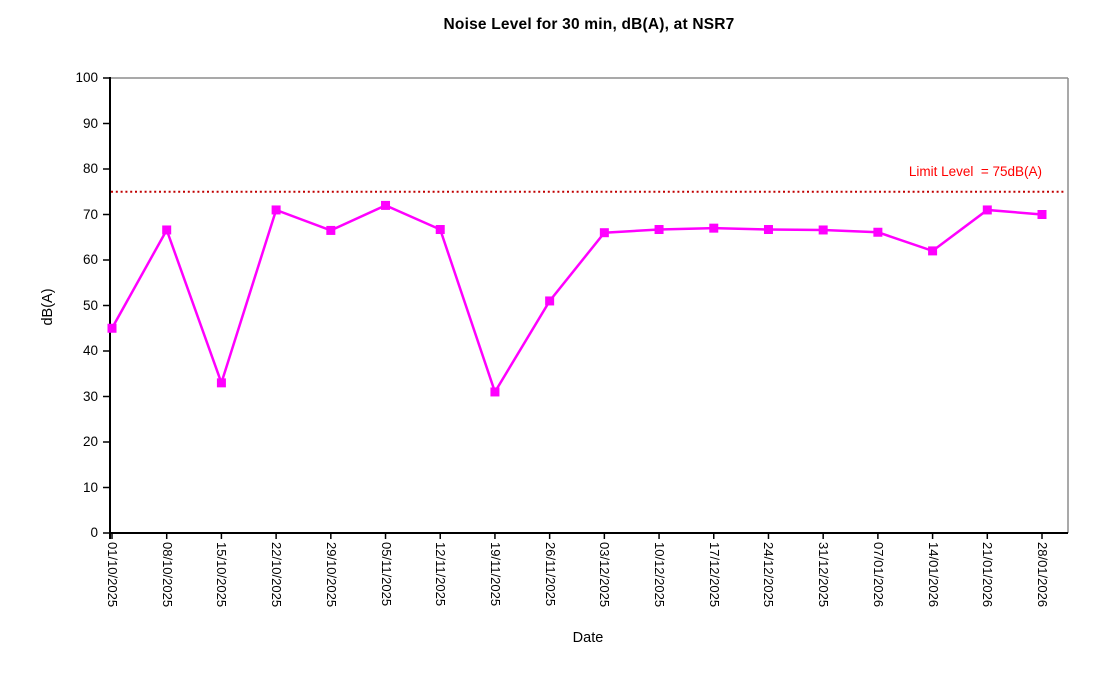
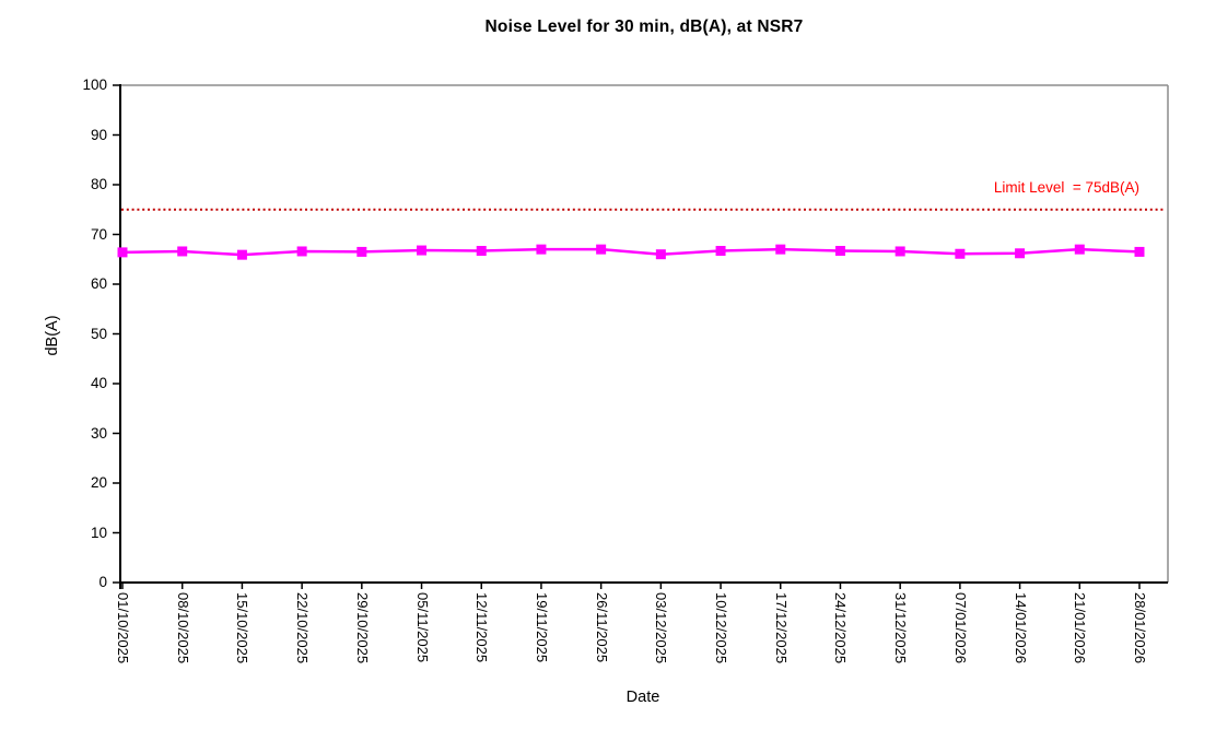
01/10/2025: 45 -> 66
15/10/2025: 33 -> 66
22/10/2025: 71 -> 67
05/11/2025: 72 -> 67
19/11/2025: 31 -> 67
26/11/2025: 51 -> 67
14/01/2026: 62 -> 66
21/01/2026: 71 -> 67
28/01/2026: 70 -> 66
